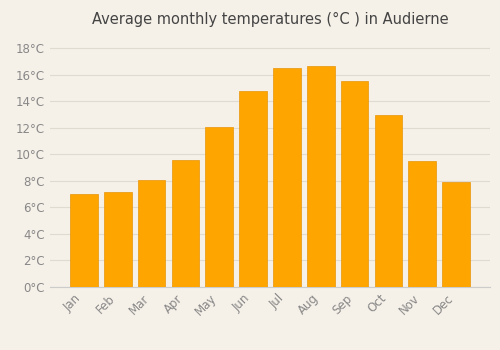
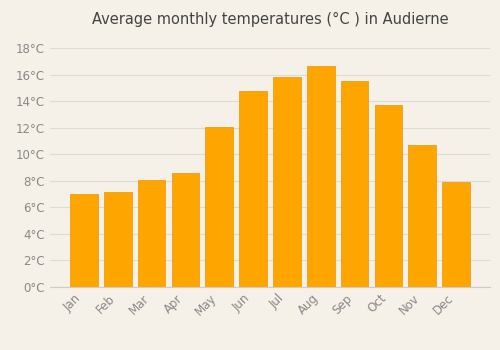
Apr: 9.6°C -> 8.6°C
Jul: 16.5°C -> 15.8°C
Oct: 13.0°C -> 13.7°C
Nov: 9.5°C -> 10.7°C
